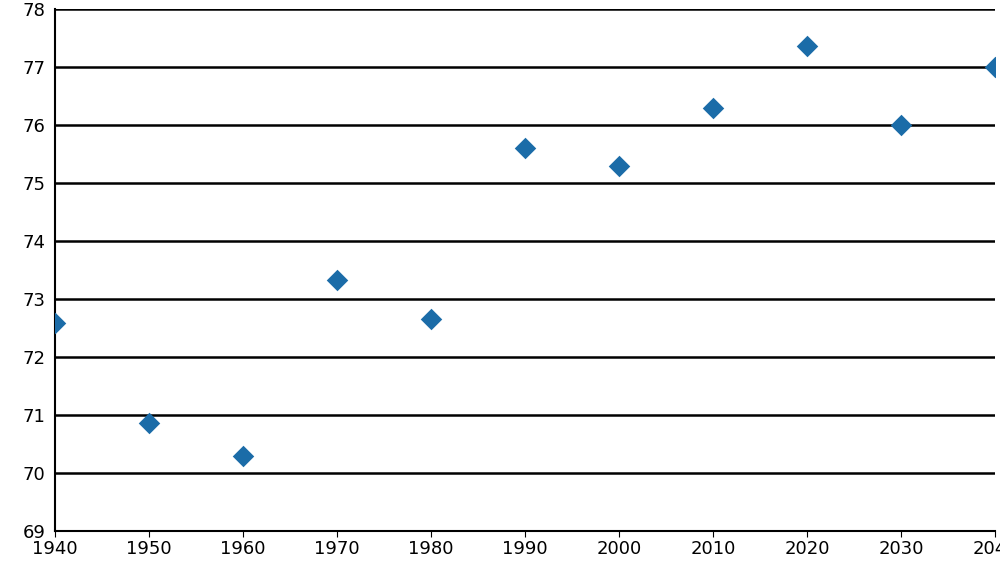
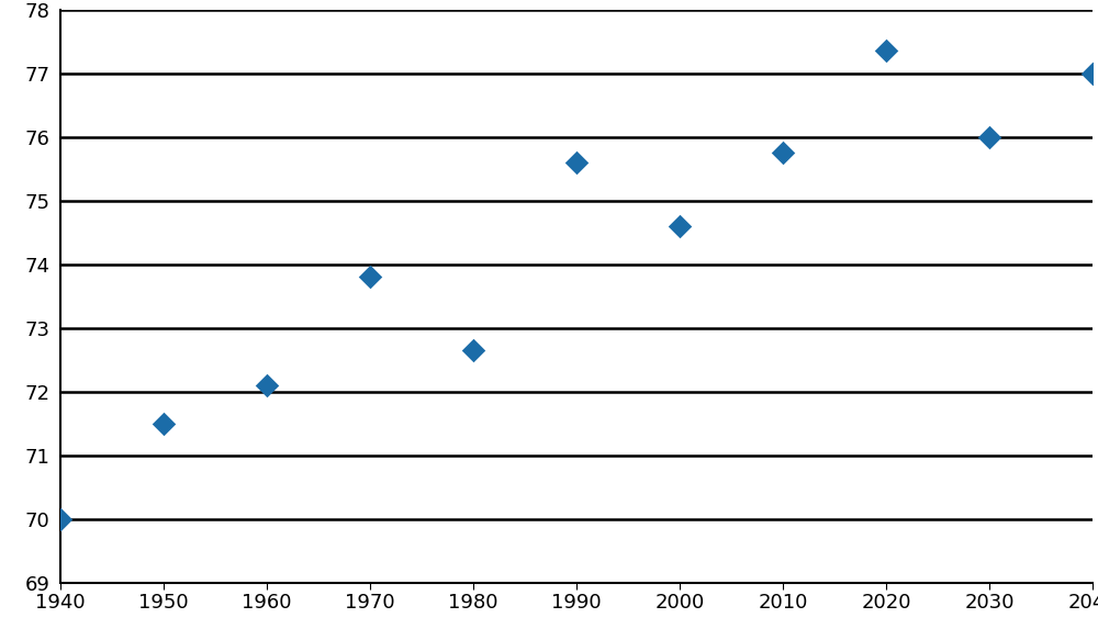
1940: 72.58 -> 70.00
1950: 70.86 -> 71.50
1960: 70.28 -> 72.10
1970: 73.32 -> 73.80
2000: 75.28 -> 74.60
2010: 76.28 -> 75.75
